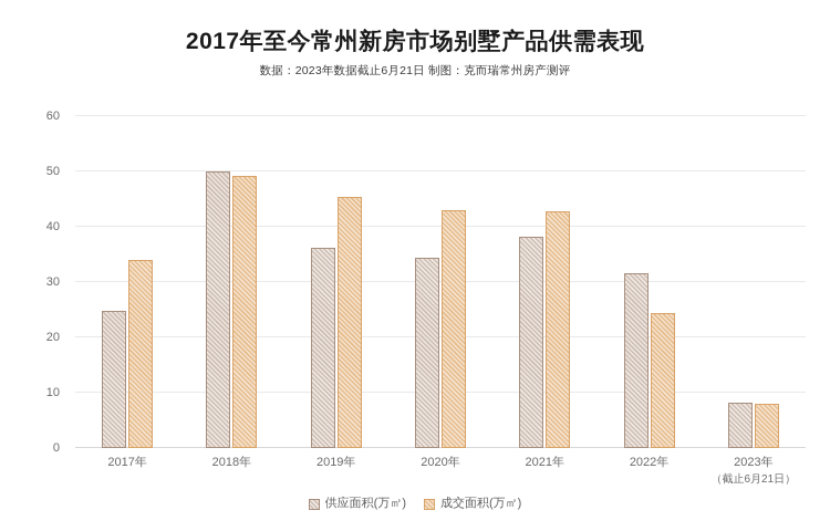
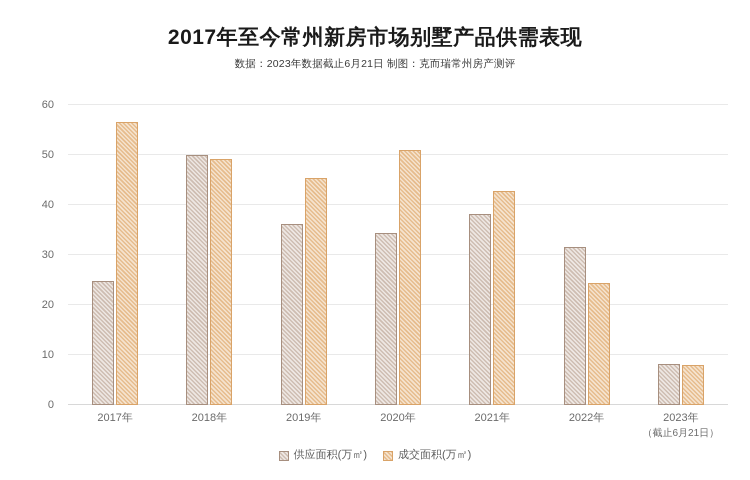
成交面积(万㎡)/2017年: 34 -> 57
成交面积(万㎡)/2020年: 43 -> 51
